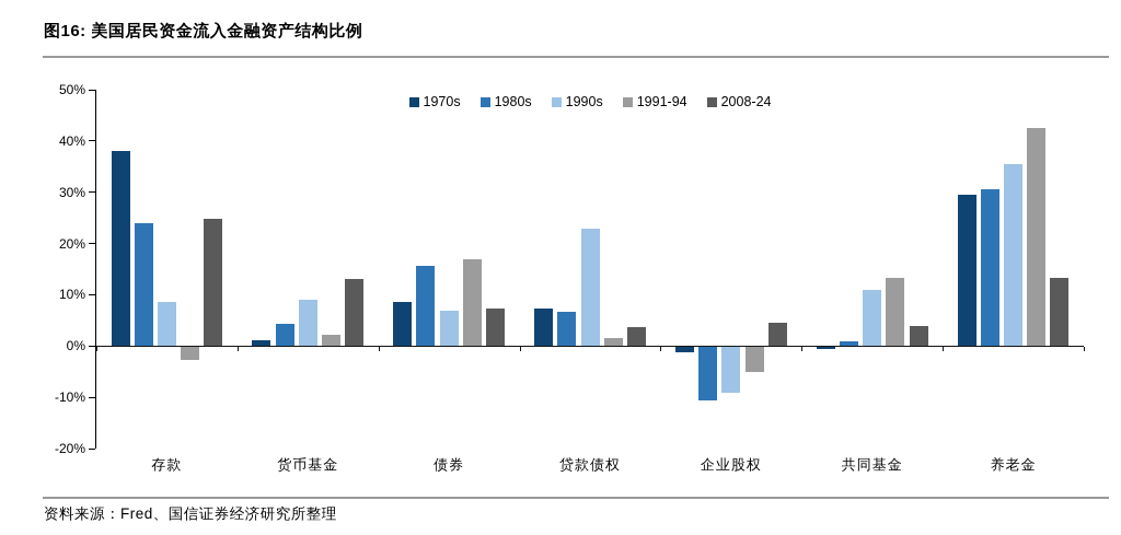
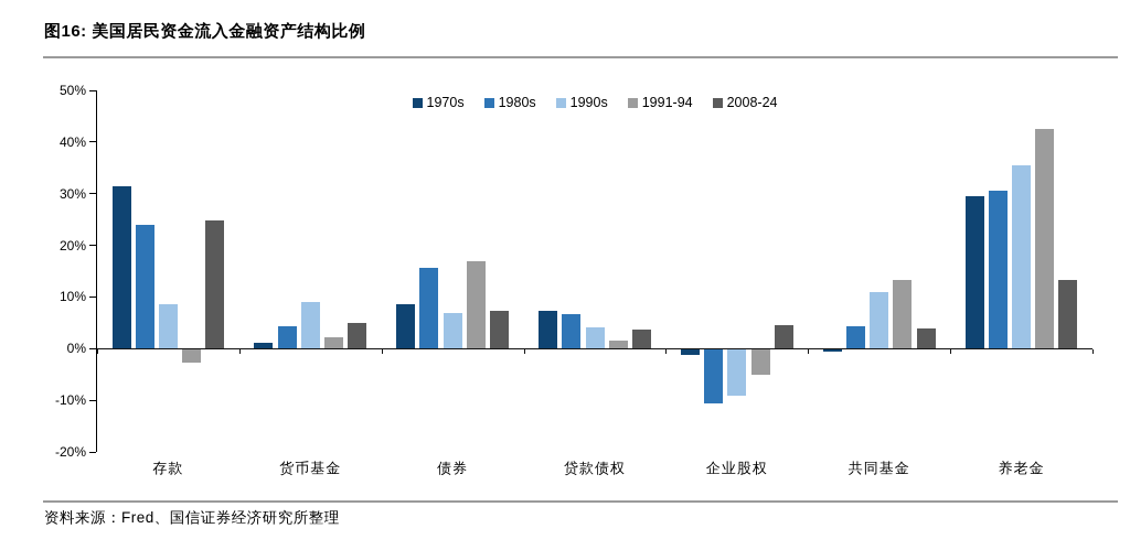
1970s/存款: 38% -> 32%
2008-24/货币基金: 13% -> 5%
1990s/贷款债权: 23% -> 4%
1980s/共同基金: 1% -> 4%
